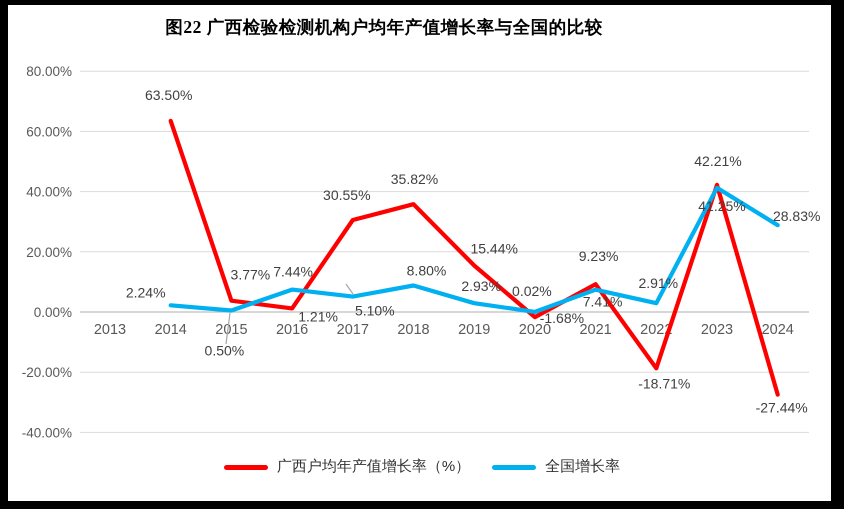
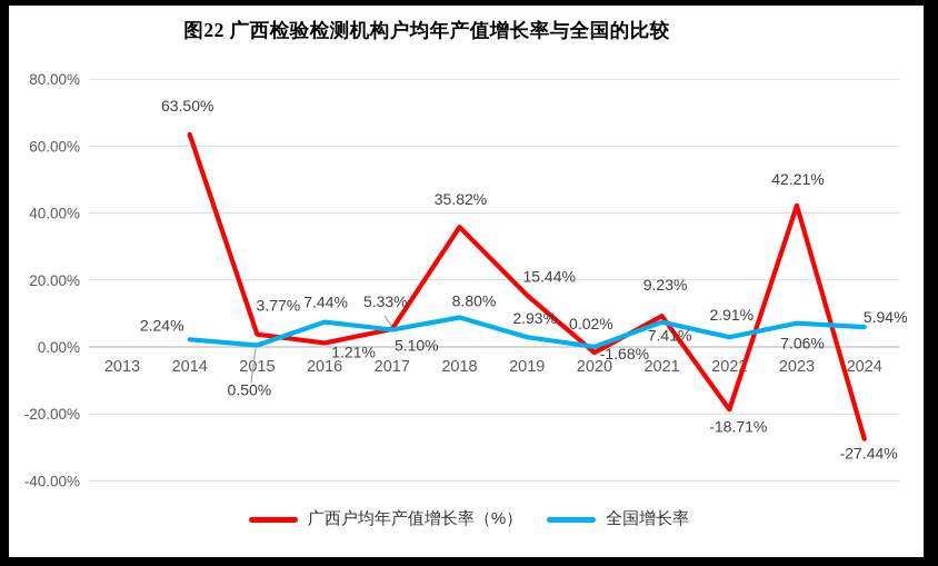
广西户均年产值增长率（%）/2017: 30.55% -> 5.33%
全国增长率/2023: 41.25% -> 7.06%
全国增长率/2024: 28.83% -> 5.94%
